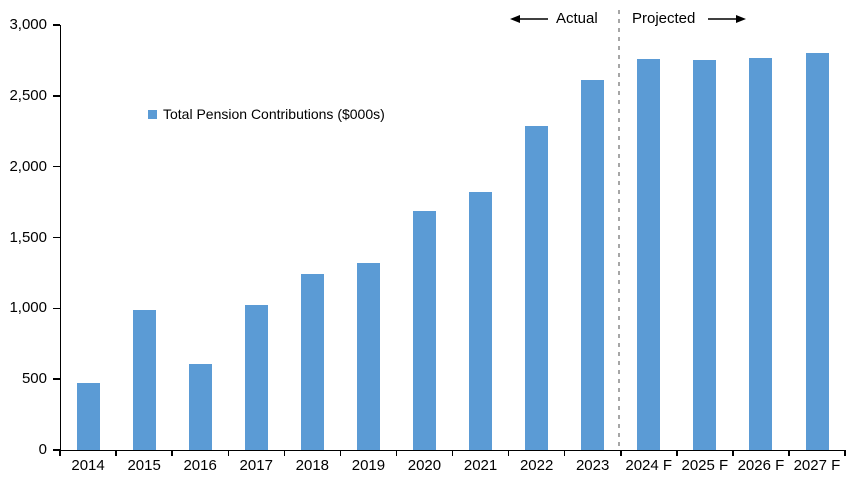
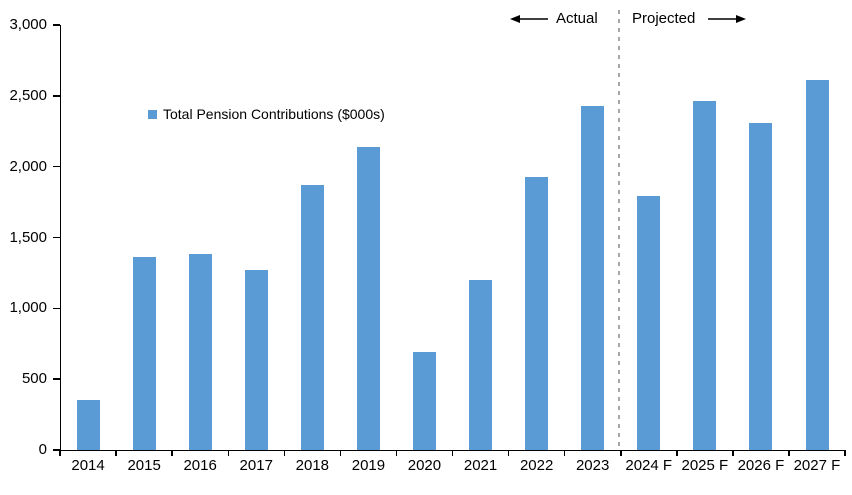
2014: 470 -> 350
2015: 990 -> 1360
2016: 610 -> 1380
2017: 1020 -> 1270
2018: 1240 -> 1870
2019: 1320 -> 2140
2020: 1690 -> 690
2021: 1820 -> 1200
2022: 2290 -> 1930
2023: 2610 -> 2430
2024 F: 2760 -> 1790
2025 F: 2750 -> 2460
2026 F: 2770 -> 2310
2027 F: 2800 -> 2610
